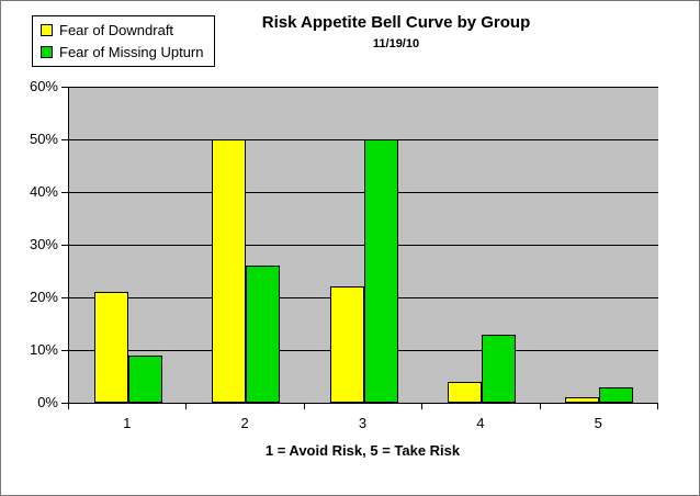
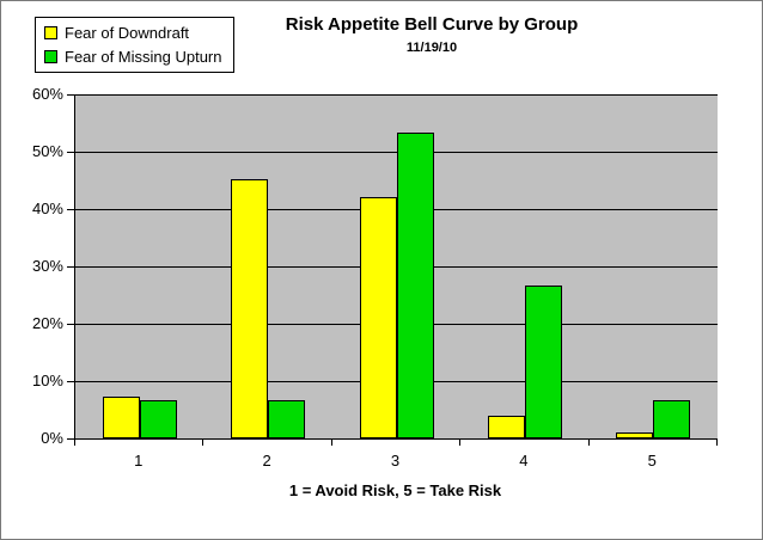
Fear of Downdraft/1: 21% -> 7%
Fear of Missing Upturn/1: 9% -> 7%
Fear of Downdraft/2: 50% -> 45%
Fear of Missing Upturn/2: 26% -> 7%
Fear of Downdraft/3: 22% -> 42%
Fear of Missing Upturn/3: 50% -> 53%
Fear of Missing Upturn/4: 13% -> 27%
Fear of Missing Upturn/5: 3% -> 7%
